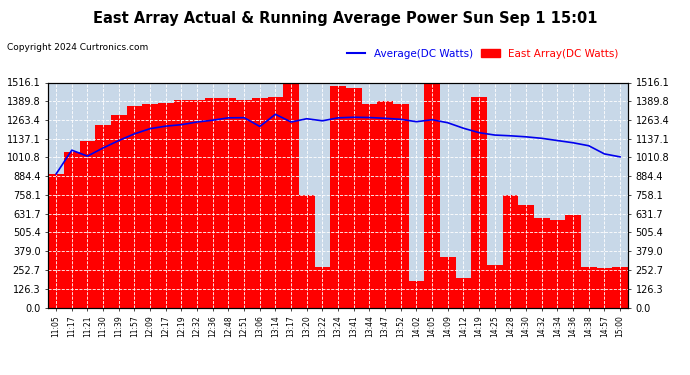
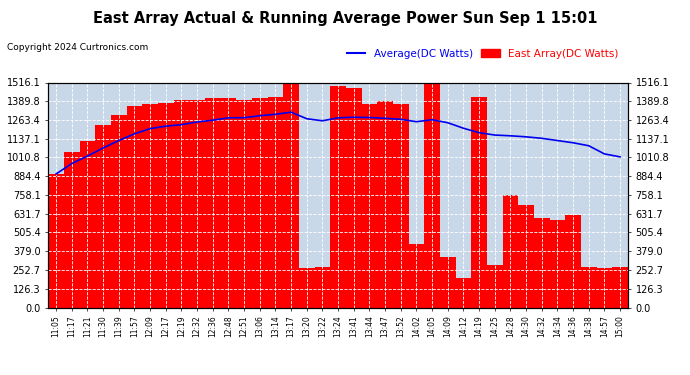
Average(DC Watts)/11:17: 1060 -> 970
Average(DC Watts)/13:06: 1220 -> 1290
Average(DC Watts)/13:17: 1250 -> 1320
East Array(DC Watts)/13:20: 760 -> 260
East Array(DC Watts)/14:02: 180 -> 430
